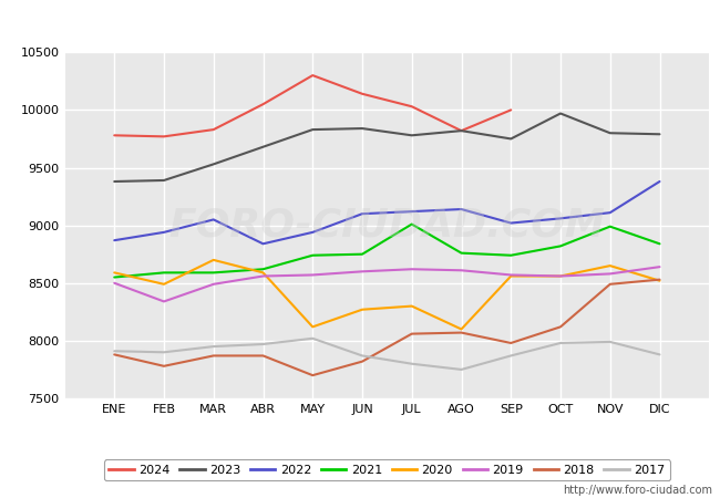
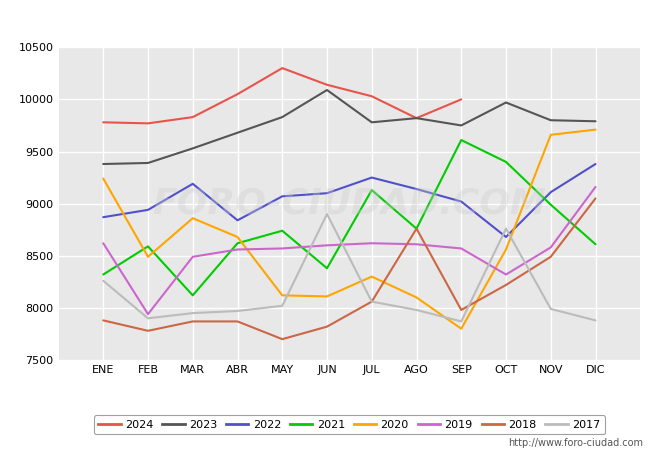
2021/ENE: 8550 -> 8320
2020/ENE: 8590 -> 9240
2019/ENE: 8500 -> 8620
2017/ENE: 7910 -> 8260
2019/FEB: 8340 -> 7940
2022/MAR: 9050 -> 9190
2021/MAR: 8590 -> 8120
2020/MAR: 8700 -> 8860
2020/ABR: 8590 -> 8680
2022/MAY: 8940 -> 9070
2023/JUN: 9840 -> 10090
2021/JUN: 8750 -> 8380
2020/JUN: 8270 -> 8110
2017/JUN: 7870 -> 8900
2022/JUL: 9120 -> 9250
2021/JUL: 9010 -> 9130
2017/JUL: 7800 -> 8060
2018/AGO: 8070 -> 8760
2017/AGO: 7750 -> 7980
2021/SEP: 8740 -> 9610
2020/SEP: 8560 -> 7800
2022/OCT: 9060 -> 8680
2021/OCT: 8820 -> 9400
2019/OCT: 8560 -> 8320
2018/OCT: 8120 -> 8220
2017/OCT: 7980 -> 8760
2020/NOV: 8650 -> 9660
2021/DIC: 8840 -> 8610
2020/DIC: 8520 -> 9710
2019/DIC: 8640 -> 9160
2018/DIC: 8530 -> 9050
